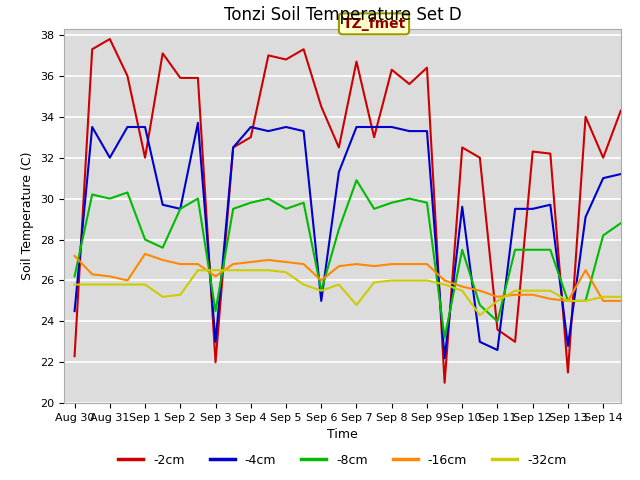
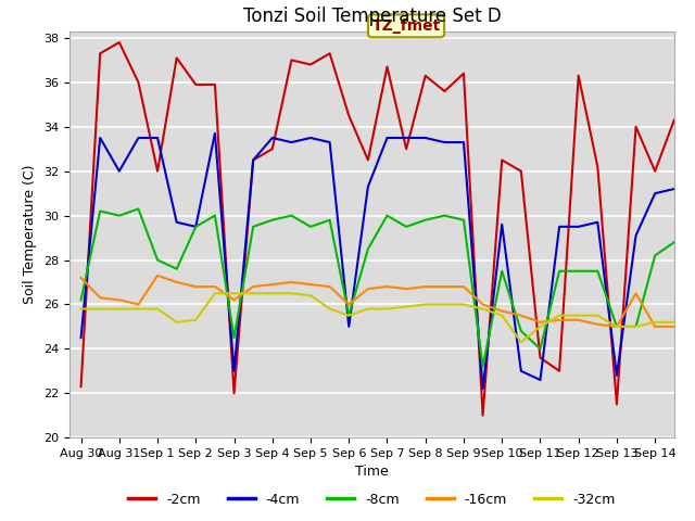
-8cm/Sep 7: 30.9 -> 30.0
-32cm/Sep 7: 24.8 -> 25.8
-2cm/Sep 12: 32.3 -> 36.3
